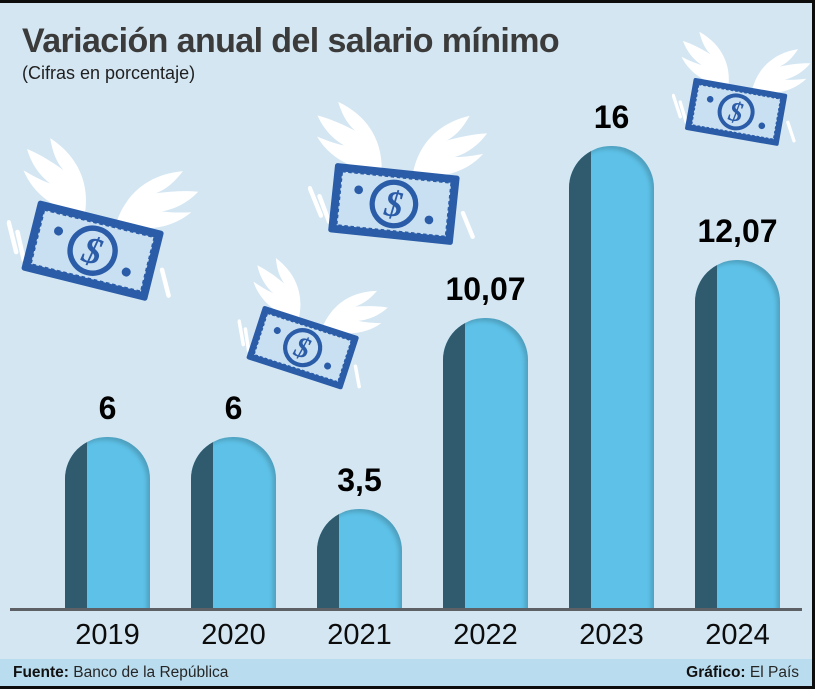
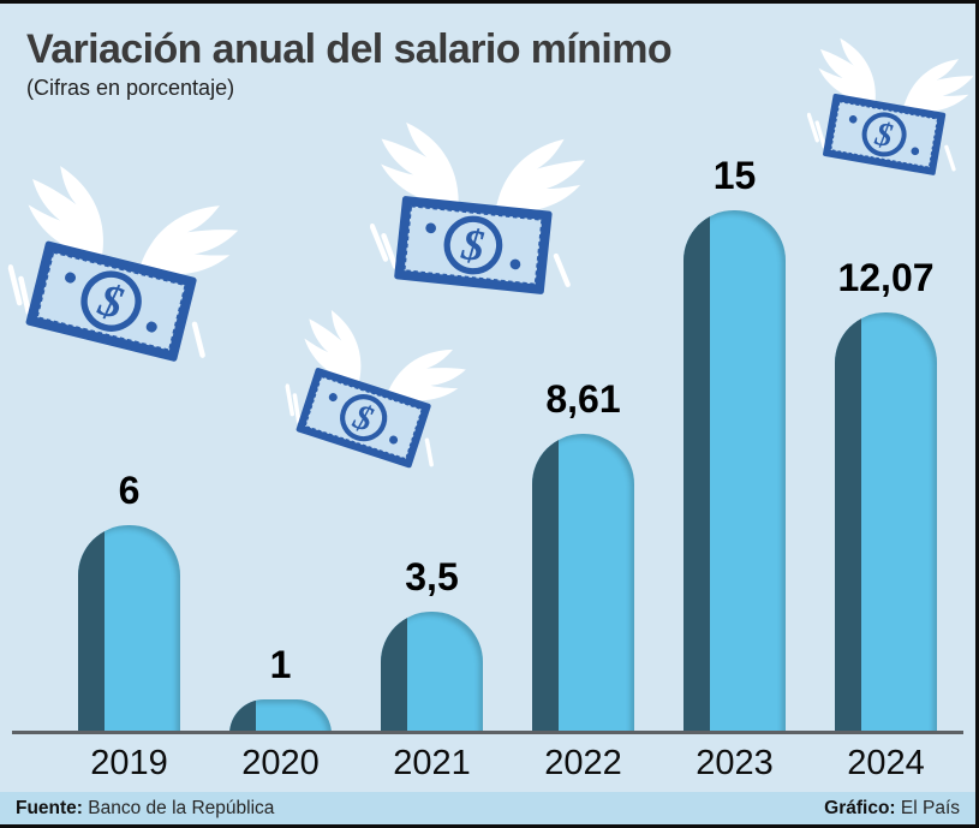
2020: 6 -> 1
2022: 10,07 -> 8,61
2023: 16 -> 15
